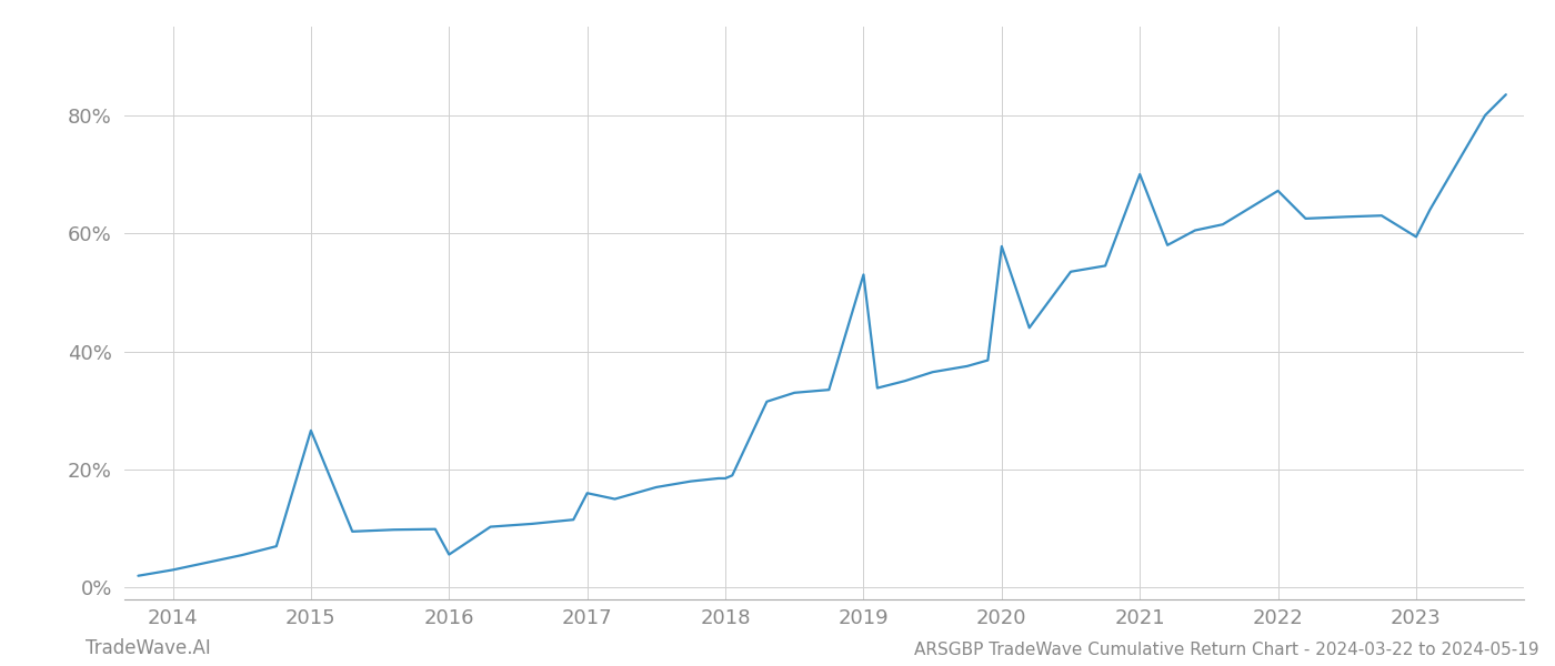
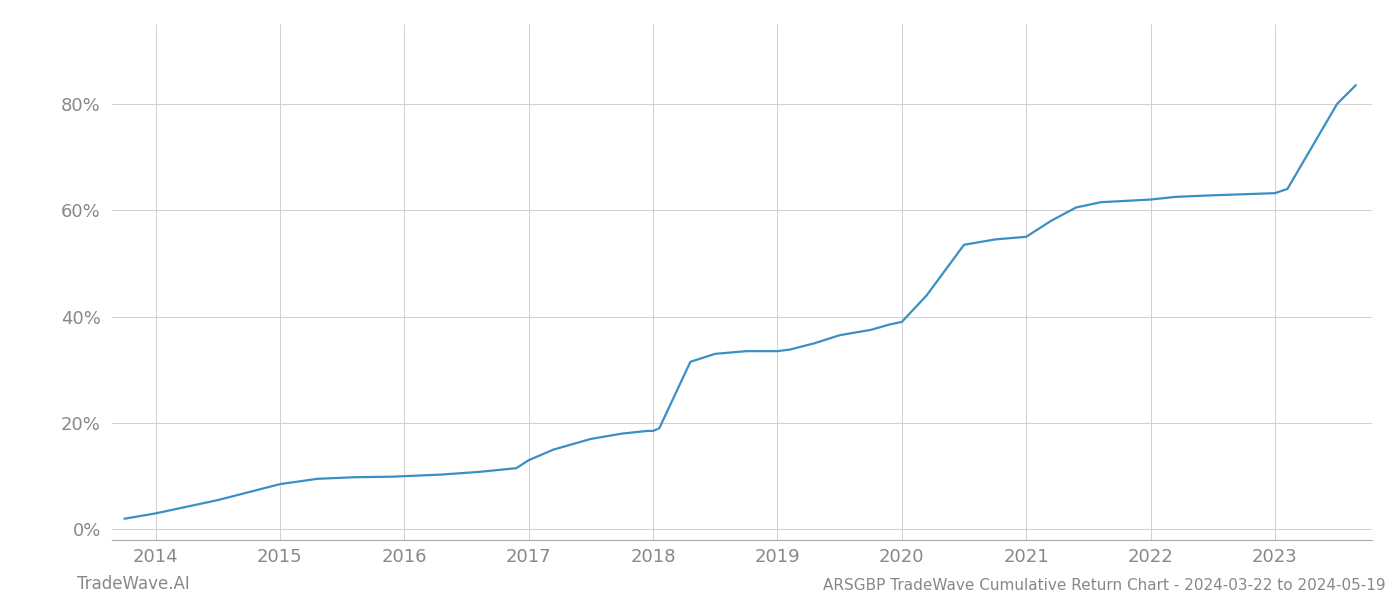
2015: 26.6% -> 8.5%
2016: 5.6% -> 10.0%
2017: 16.0% -> 13.0%
2019: 53.0% -> 33.5%
2020: 57.8% -> 39.0%
2021: 70.0% -> 55.0%
2022: 67.2% -> 62.0%
2023: 59.4% -> 63.2%
